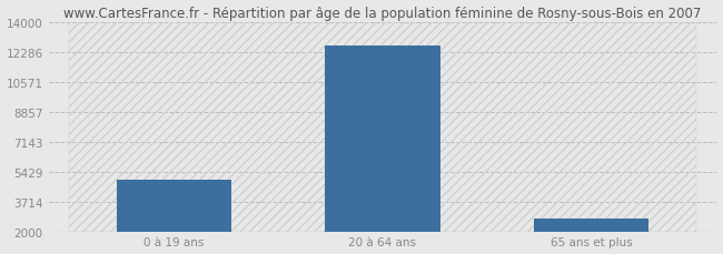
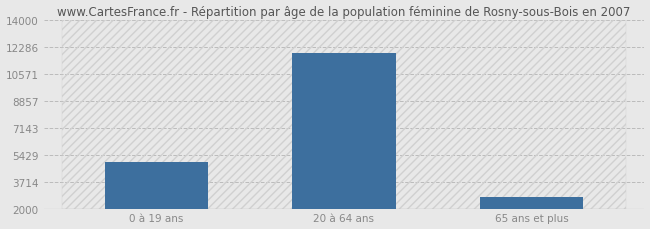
20 à 64 ans: 12700 -> 11900
